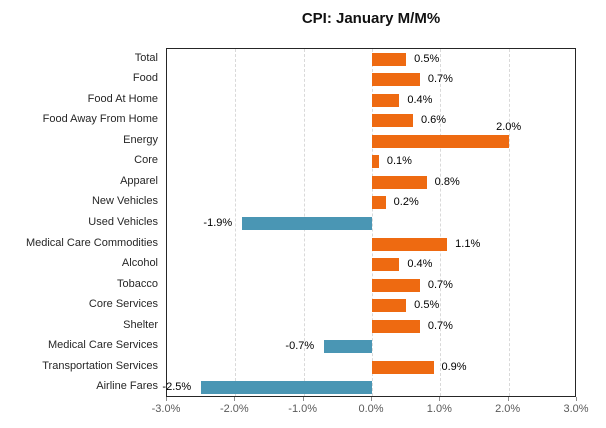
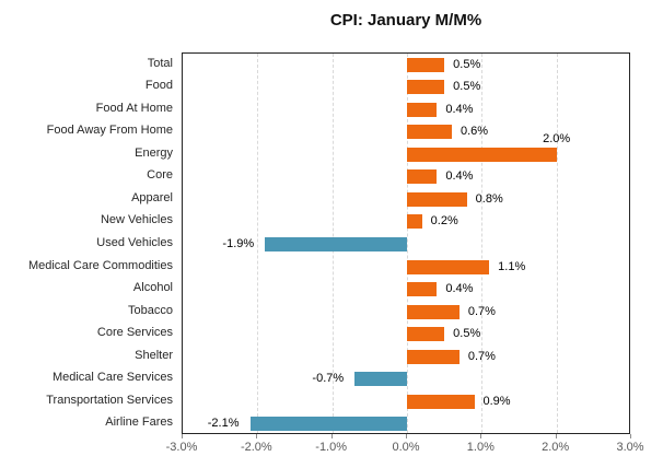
Food: 0.7% -> 0.5%
Core: 0.1% -> 0.4%
Airline Fares: -2.5% -> -2.1%
